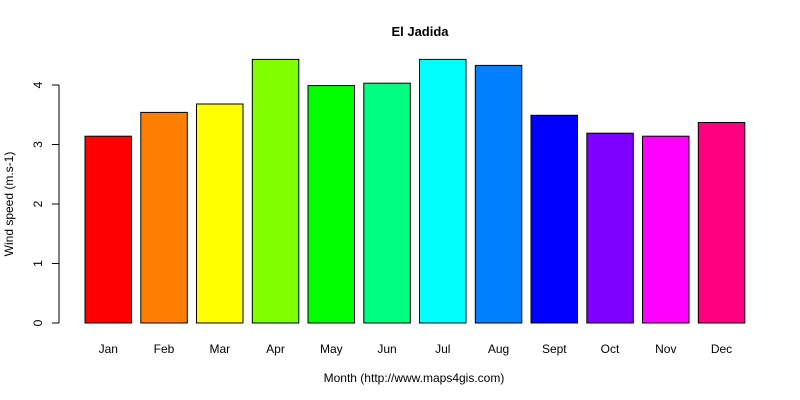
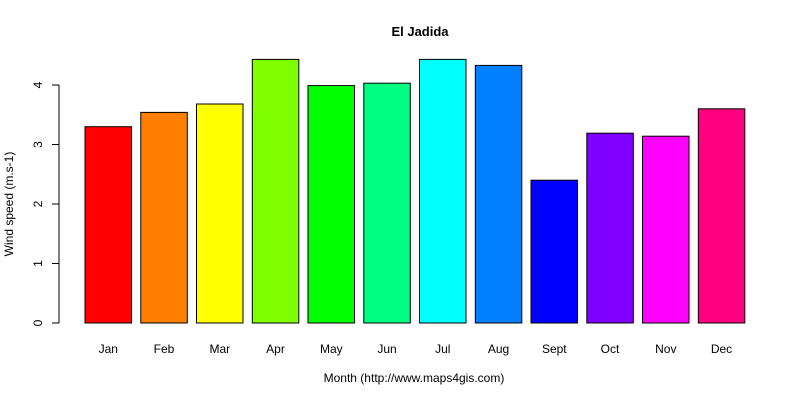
Jan: 3.1 -> 3.3
Sept: 3.5 -> 2.4
Dec: 3.4 -> 3.6
